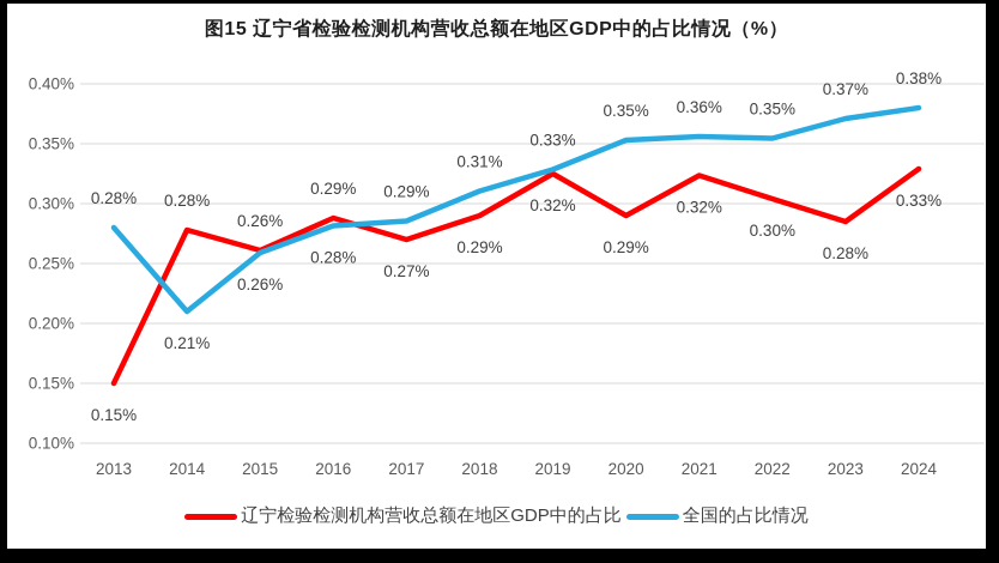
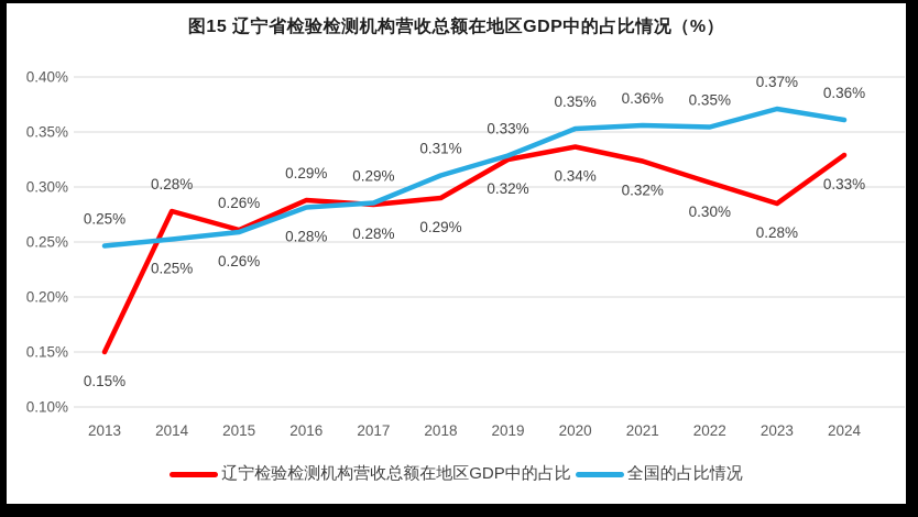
全国的占比情况/2013: 0.28% -> 0.25%
全国的占比情况/2014: 0.21% -> 0.25%
辽宁检验检测机构营收总额在地区GDP中的占比/2017: 0.27% -> 0.28%
辽宁检验检测机构营收总额在地区GDP中的占比/2020: 0.29% -> 0.34%
全国的占比情况/2024: 0.38% -> 0.36%
